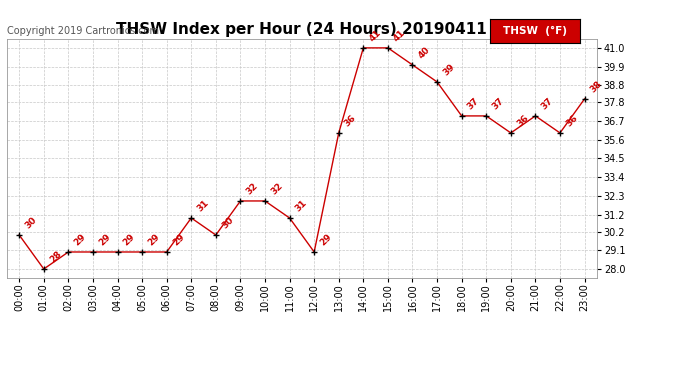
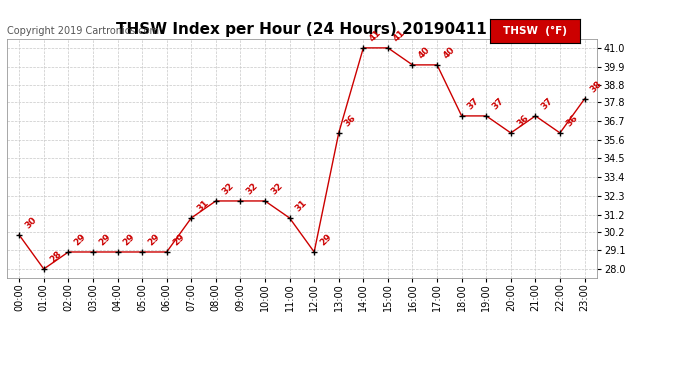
08:00: 30 -> 32
17:00: 39 -> 40
